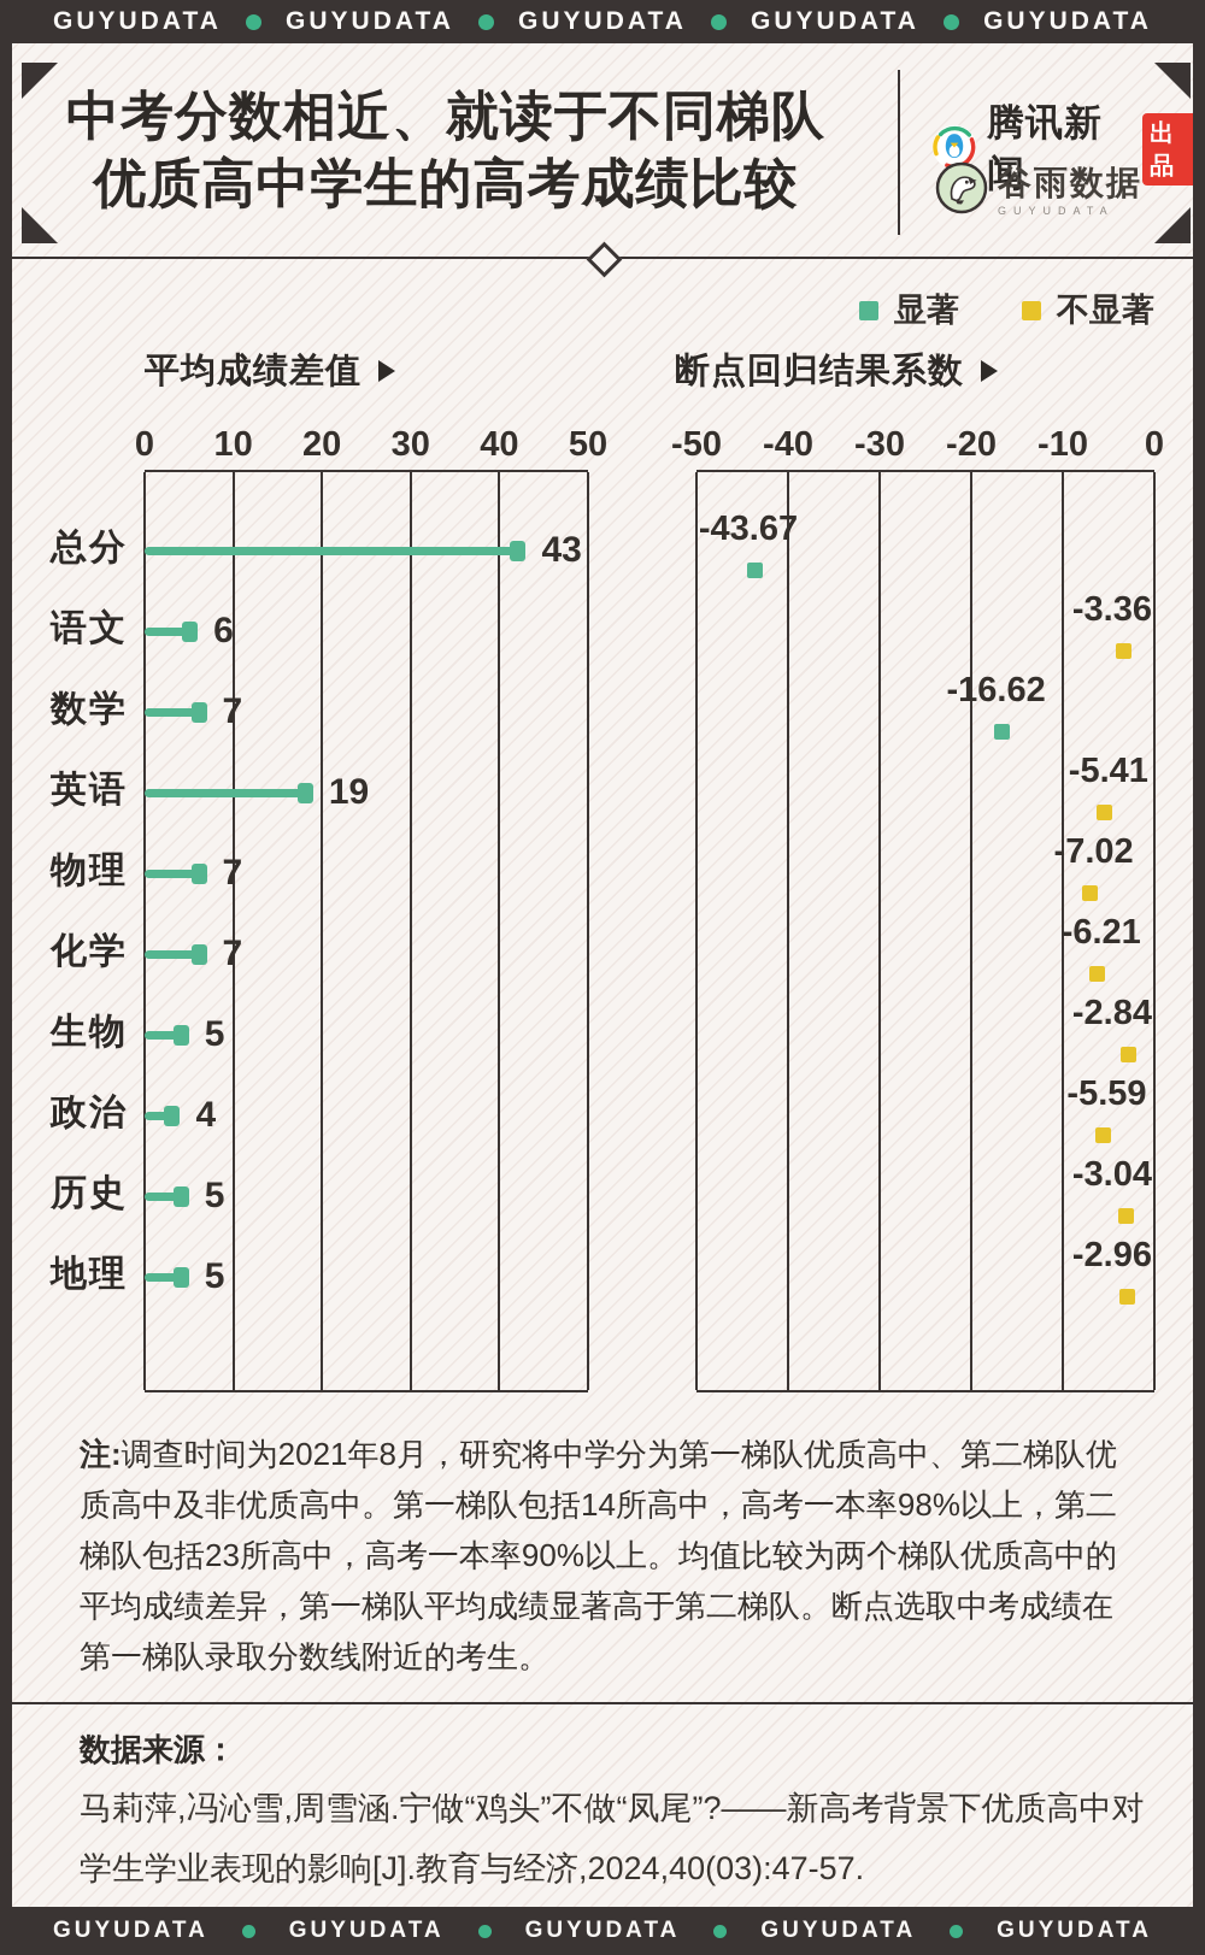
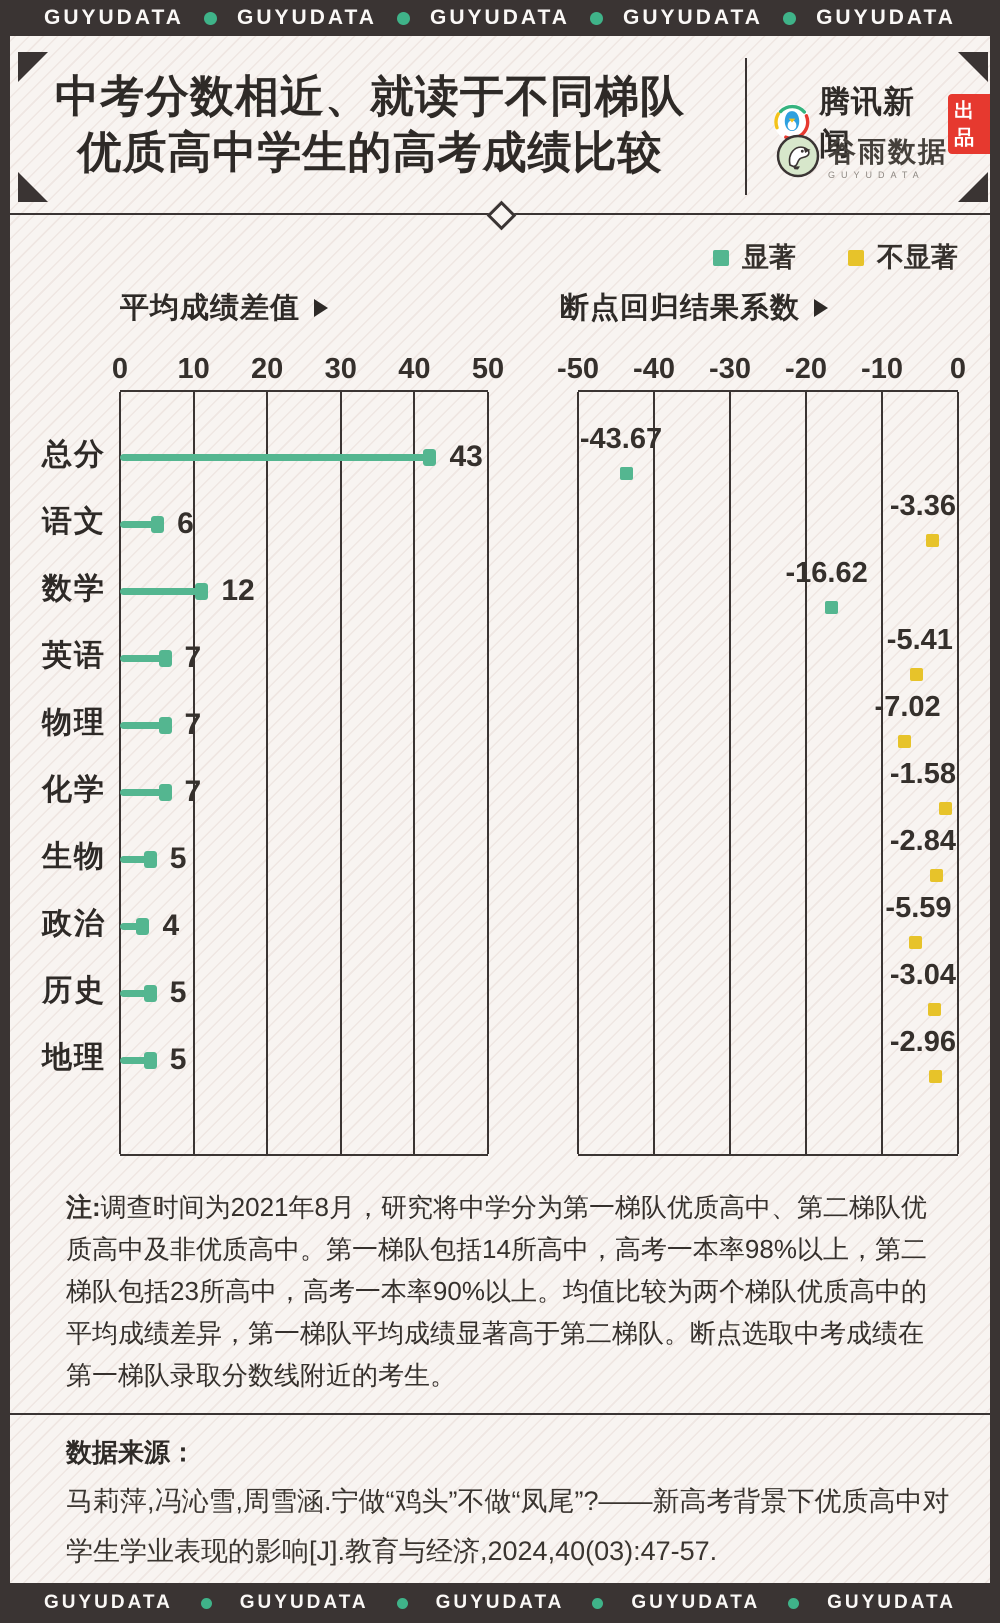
平均成绩差值/数学: 7 -> 12
平均成绩差值/英语: 19 -> 7
断点回归结果系数/化学: -6.21 -> -1.58
